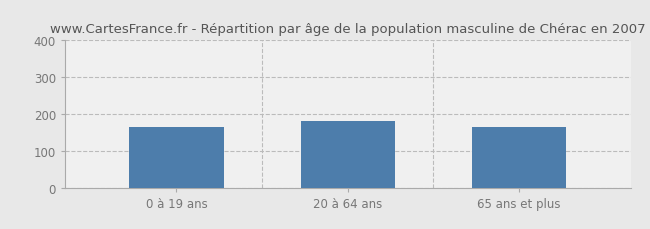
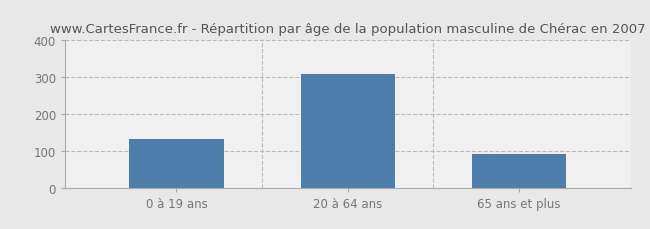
0 à 19 ans: 165 -> 132
20 à 64 ans: 180 -> 310
65 ans et plus: 165 -> 90
